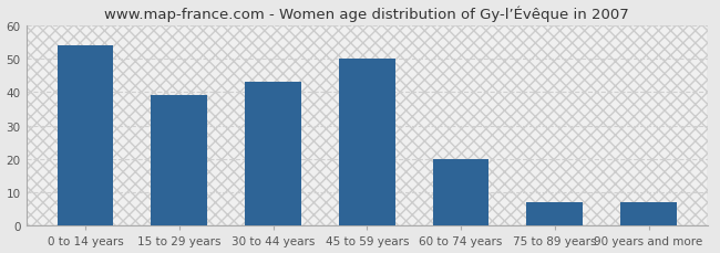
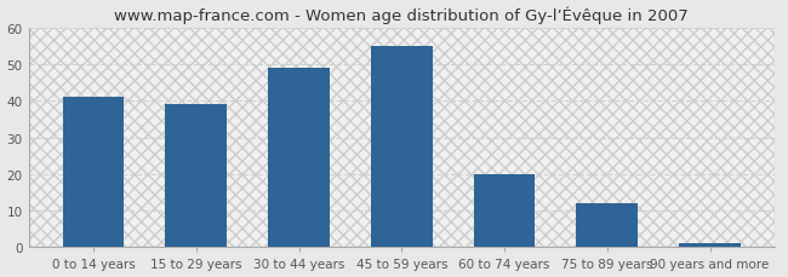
0 to 14 years: 54 -> 41
30 to 44 years: 43 -> 49
45 to 59 years: 50 -> 55
75 to 89 years: 7 -> 12
90 years and more: 7 -> 1
